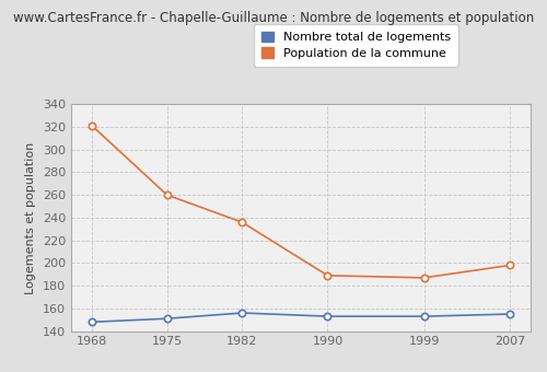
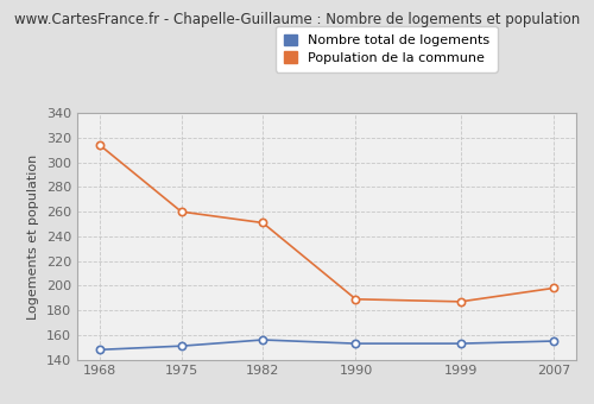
Population de la commune/1968: 321 -> 314
Population de la commune/1982: 236 -> 251
